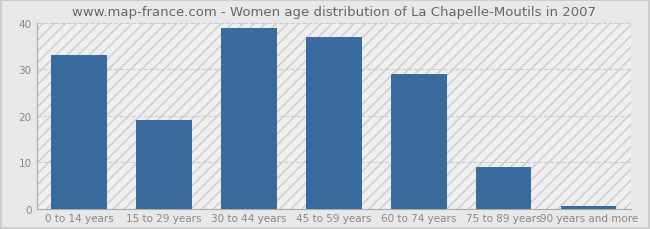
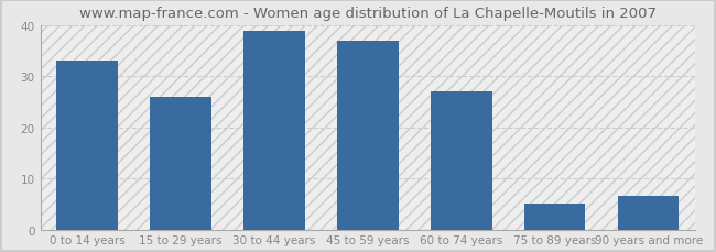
15 to 29 years: 19.0 -> 26.0
60 to 74 years: 29.0 -> 27.0
75 to 89 years: 9.0 -> 5.0
90 years and more: 0.5 -> 6.5
